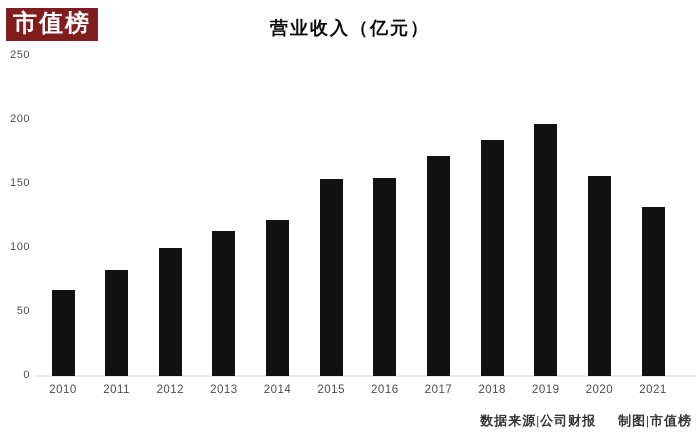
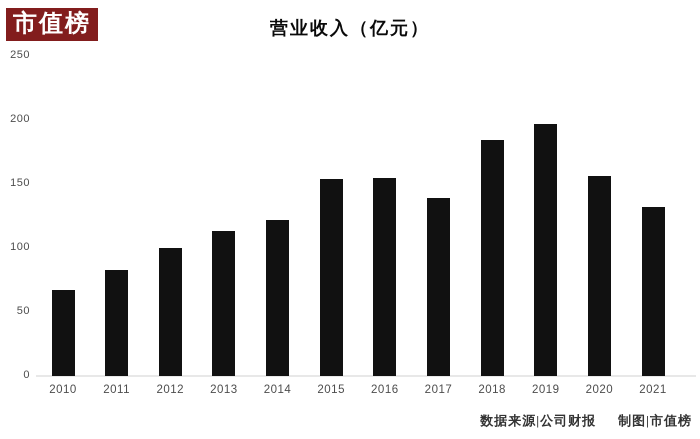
2017: 172 -> 139
